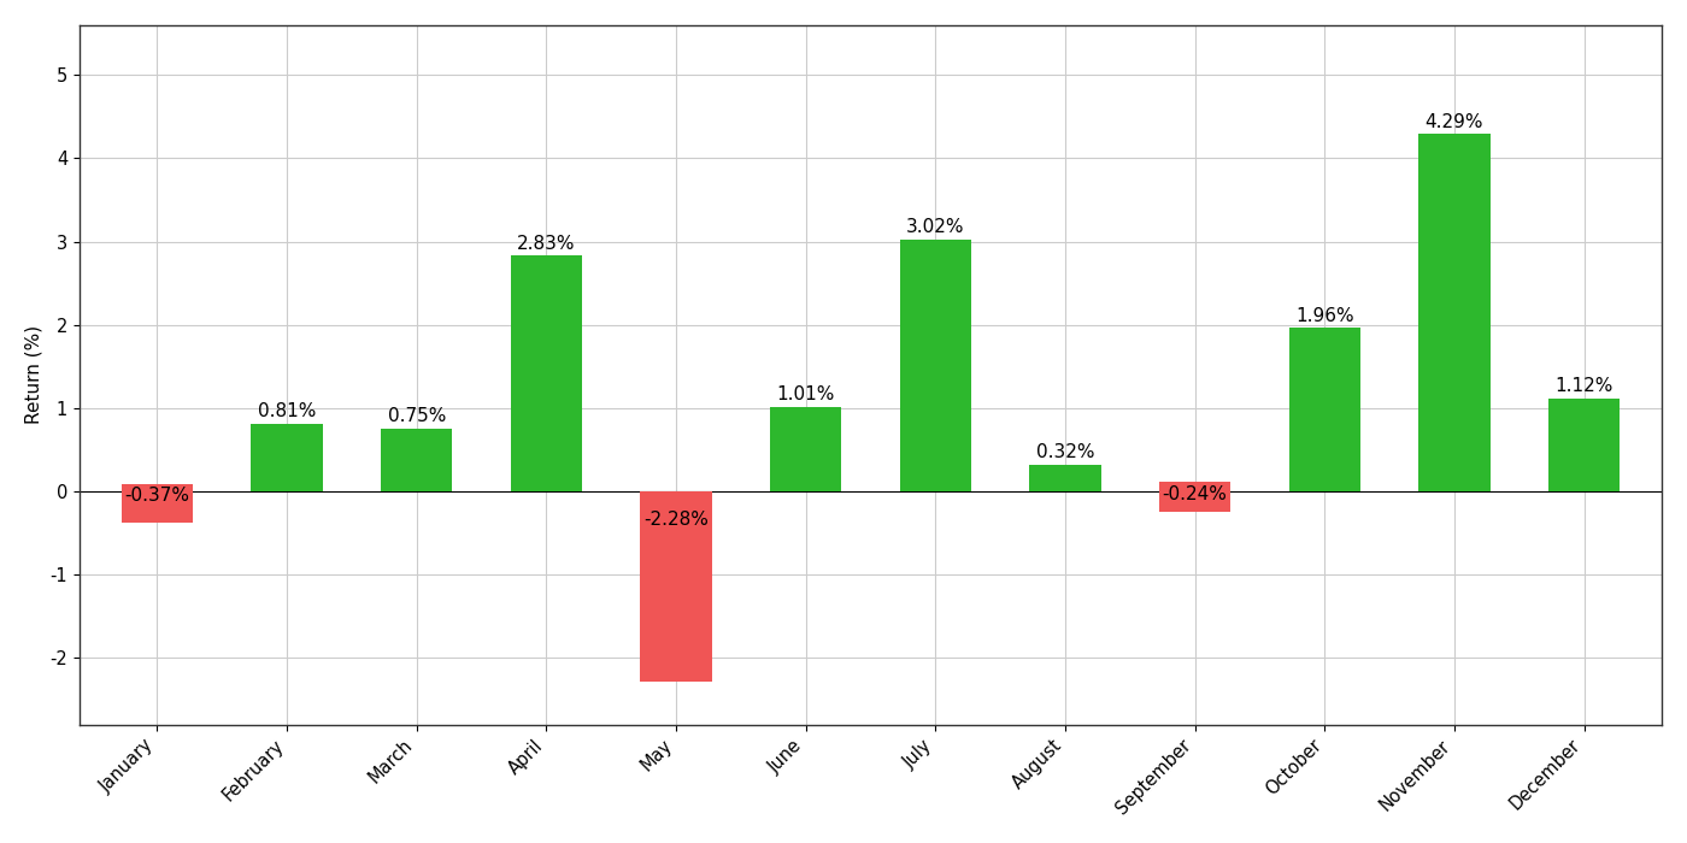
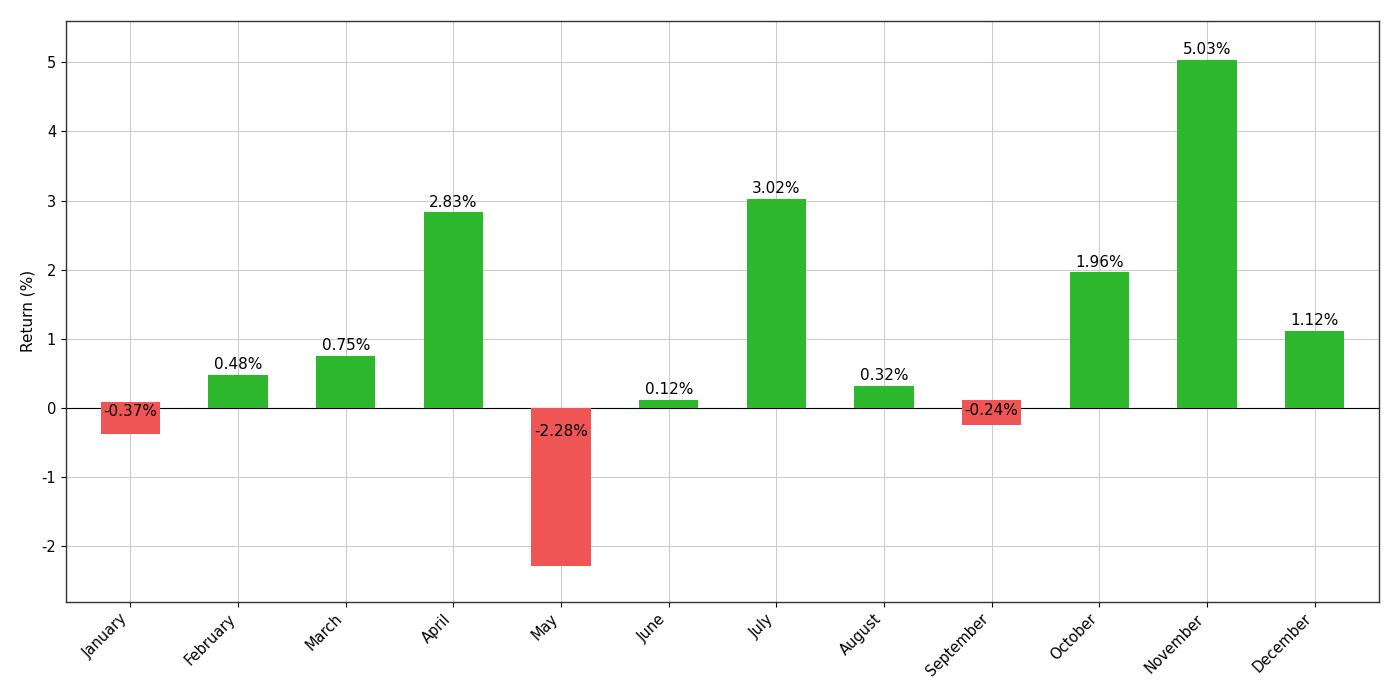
February: 0.81% -> 0.48%
June: 1.01% -> 0.12%
November: 4.29% -> 5.03%
